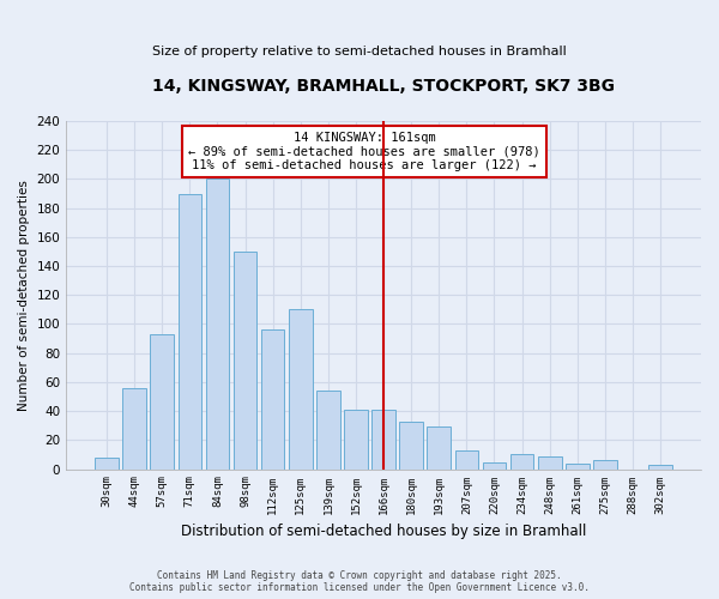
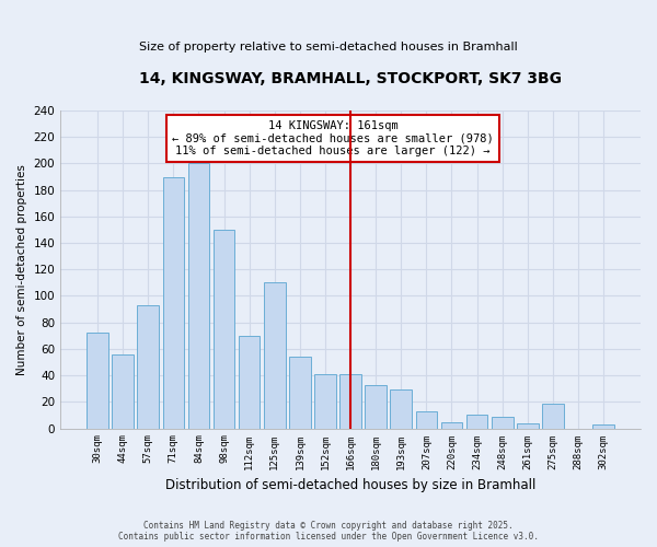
30sqm: 8 -> 72
112sqm: 96 -> 70
275sqm: 6 -> 19
